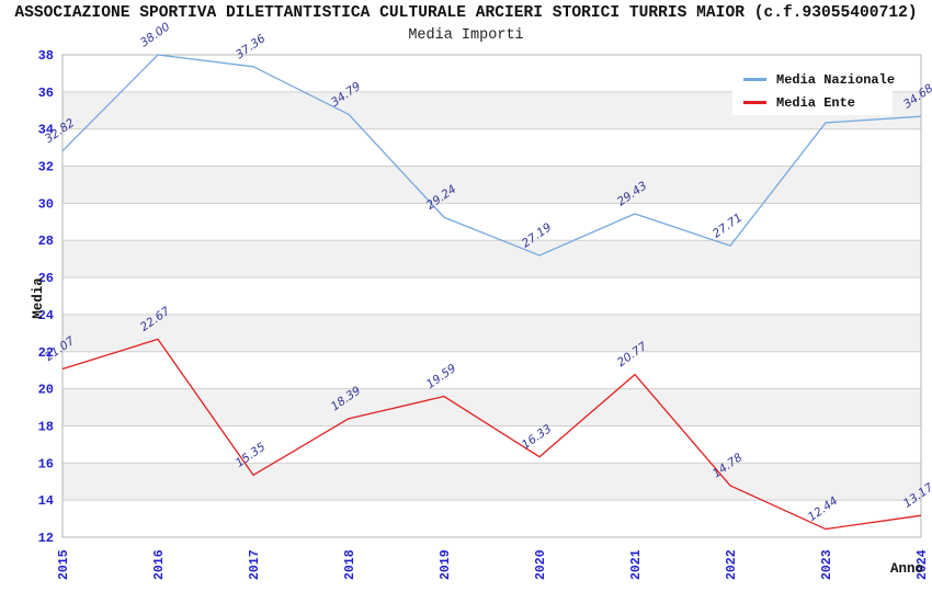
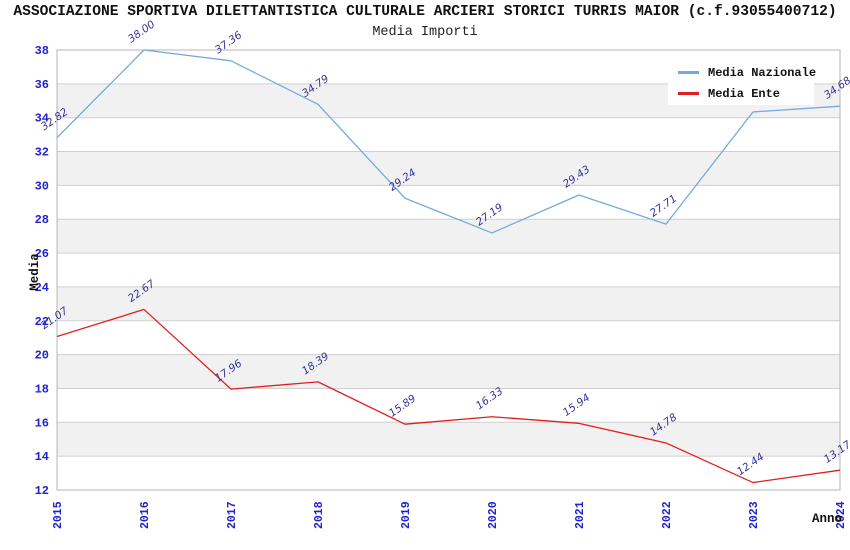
Media Ente/2017: 15.35 -> 17.96
Media Ente/2019: 19.59 -> 15.89
Media Ente/2021: 20.77 -> 15.94
